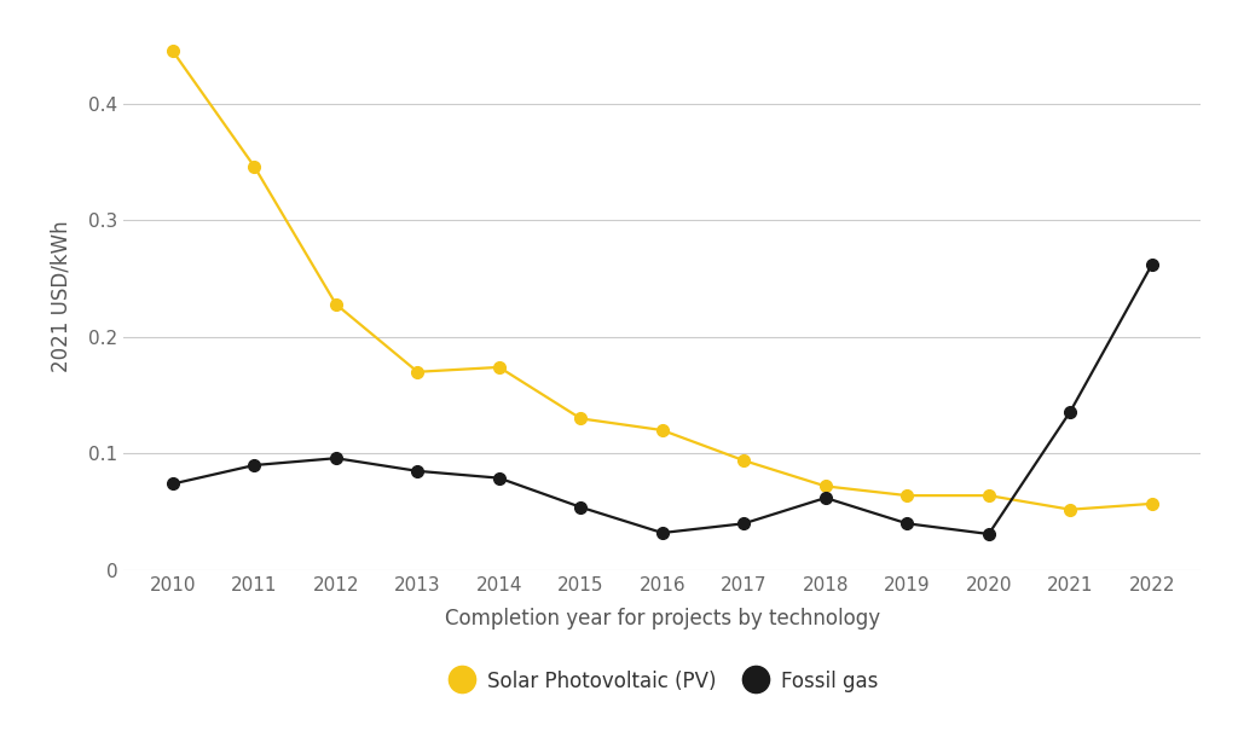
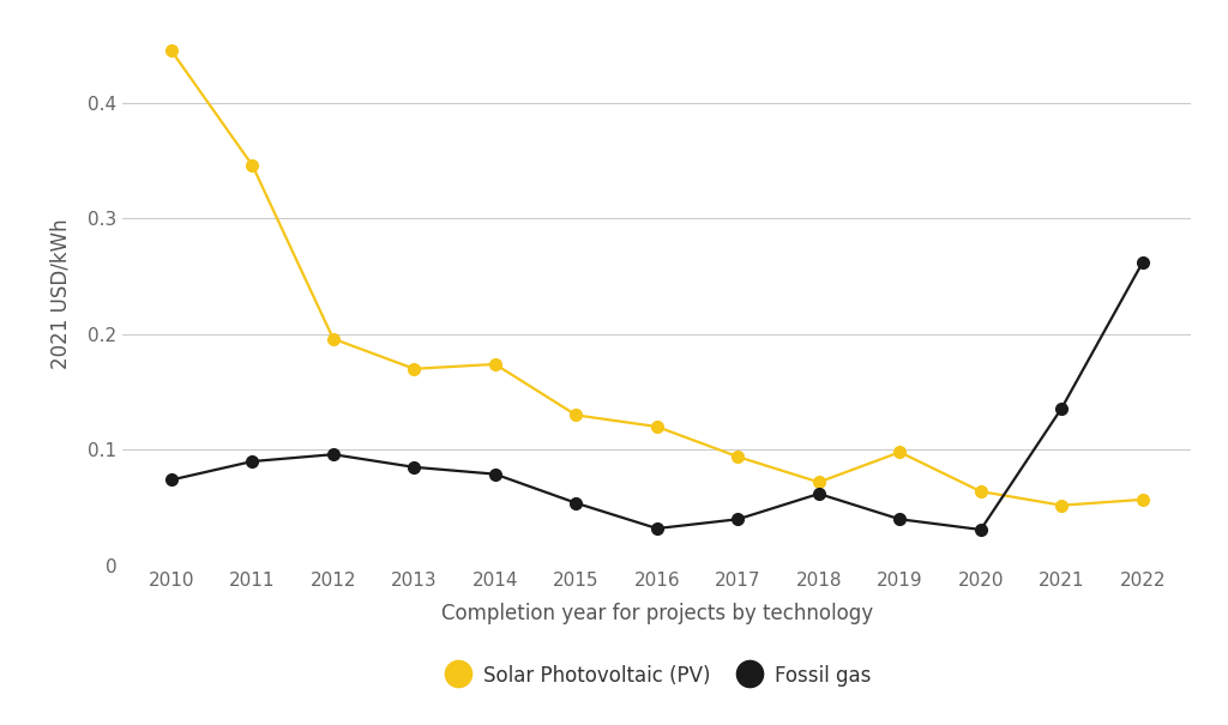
Solar Photovoltaic (PV)/2012: 0.228 -> 0.196
Solar Photovoltaic (PV)/2019: 0.064 -> 0.098
